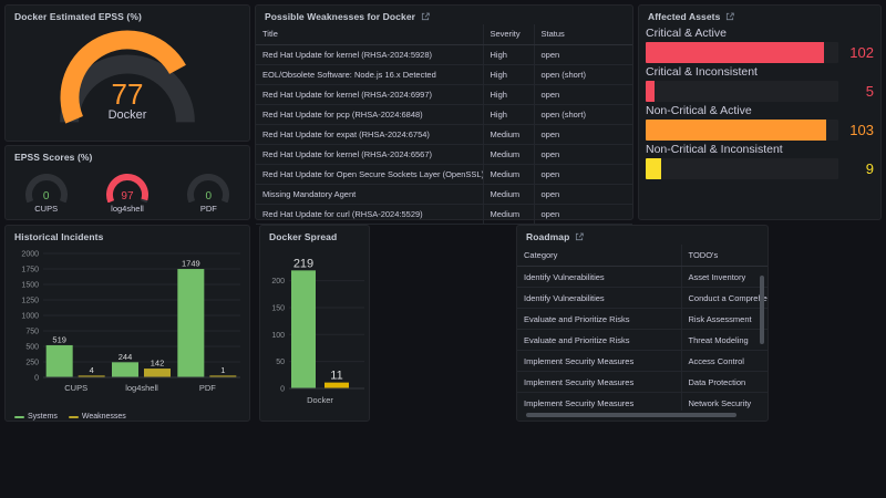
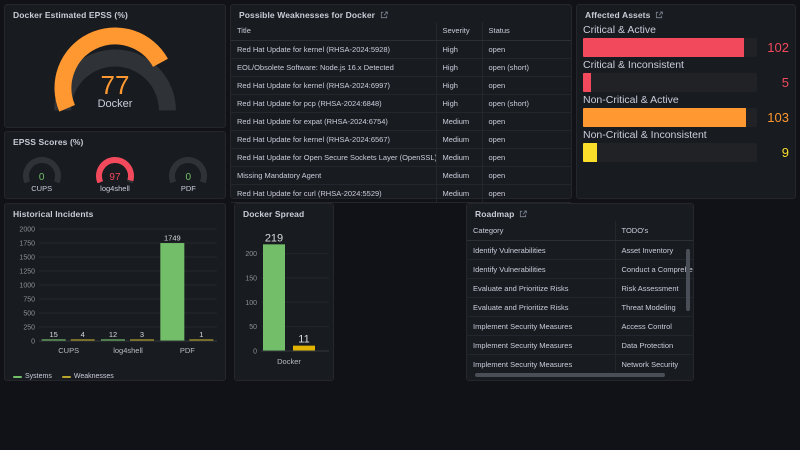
Historical Incidents/Systems/CUPS: 519 -> 15
Historical Incidents/Systems/log4shell: 244 -> 12
Historical Incidents/Weaknesses/log4shell: 142 -> 3
